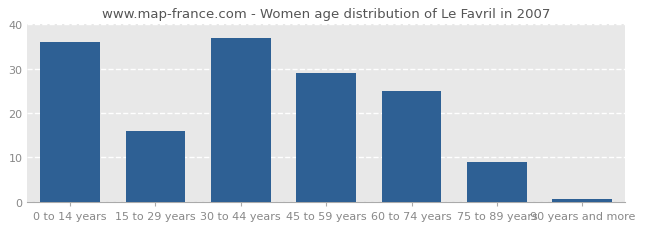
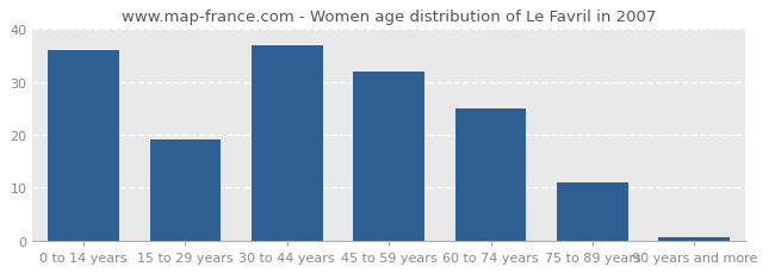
15 to 29 years: 16.0 -> 19.0
45 to 59 years: 29.0 -> 32.0
75 to 89 years: 9.0 -> 11.0
